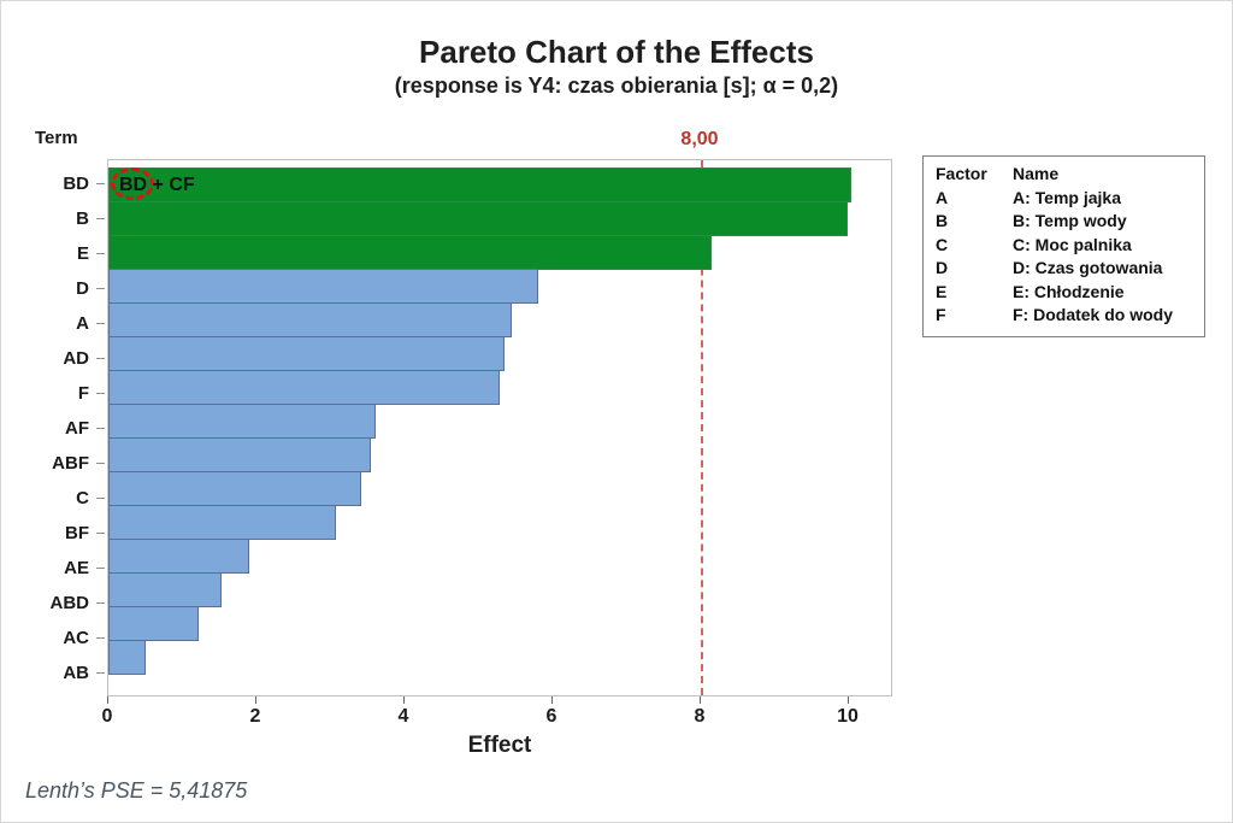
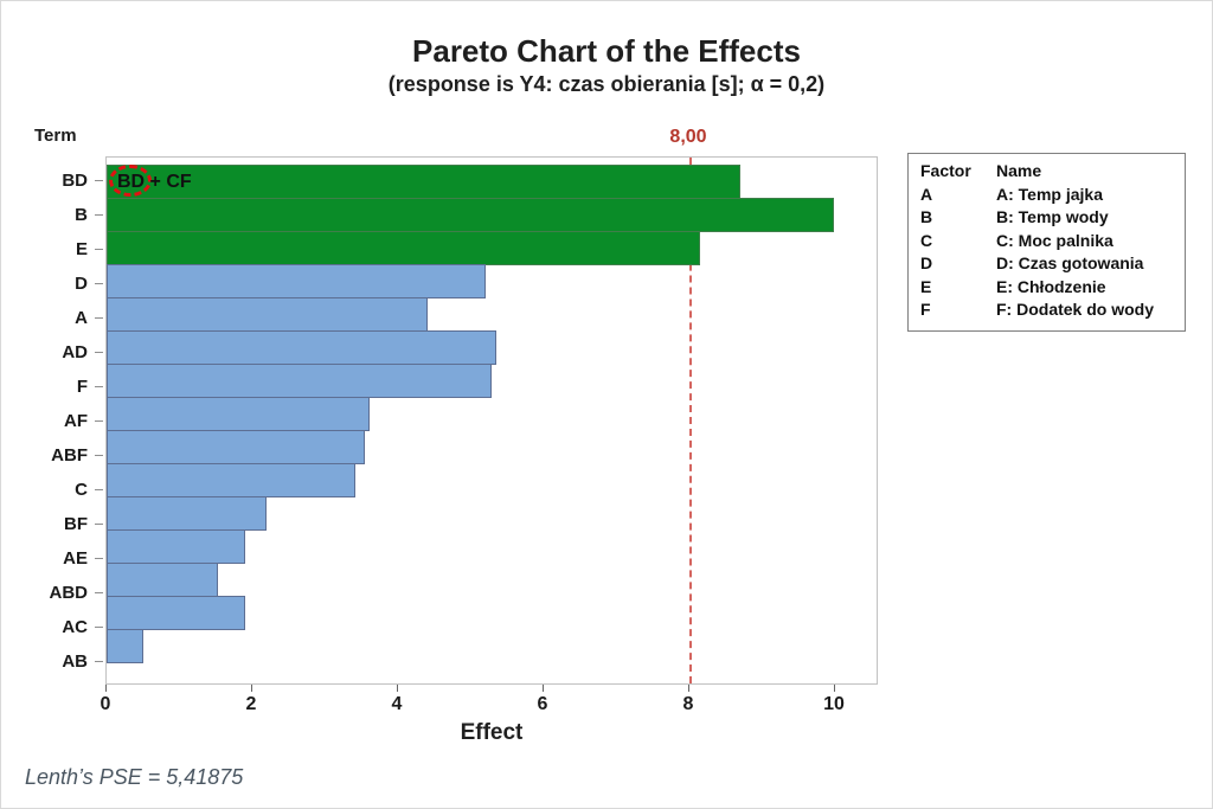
BD: 10.0 -> 8.7
D: 5.8 -> 5.2
A: 5.4 -> 4.4
BF: 3.1 -> 2.2
AC: 1.2 -> 1.9
